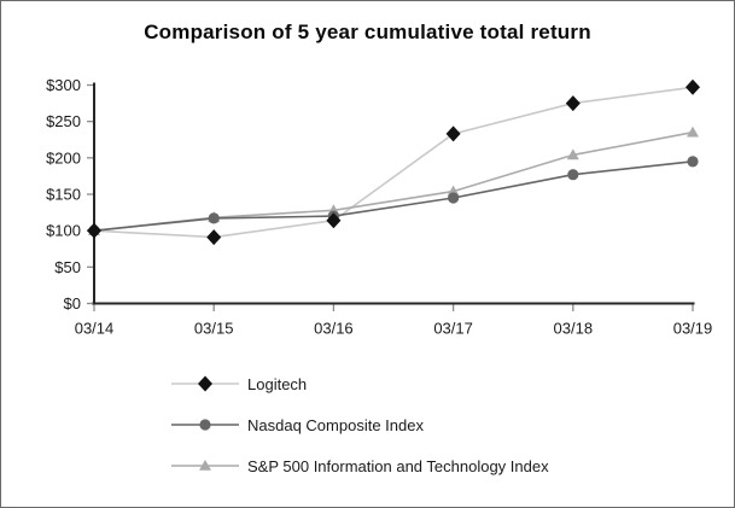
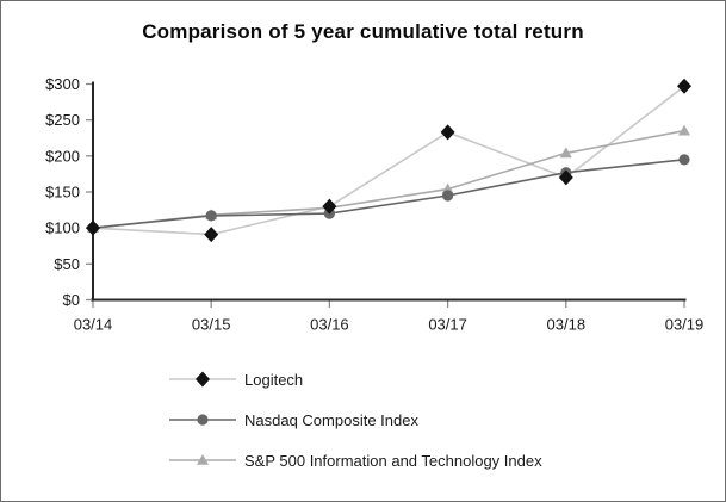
Logitech/03/16: $110 -> $130
Logitech/03/18: $280 -> $170
